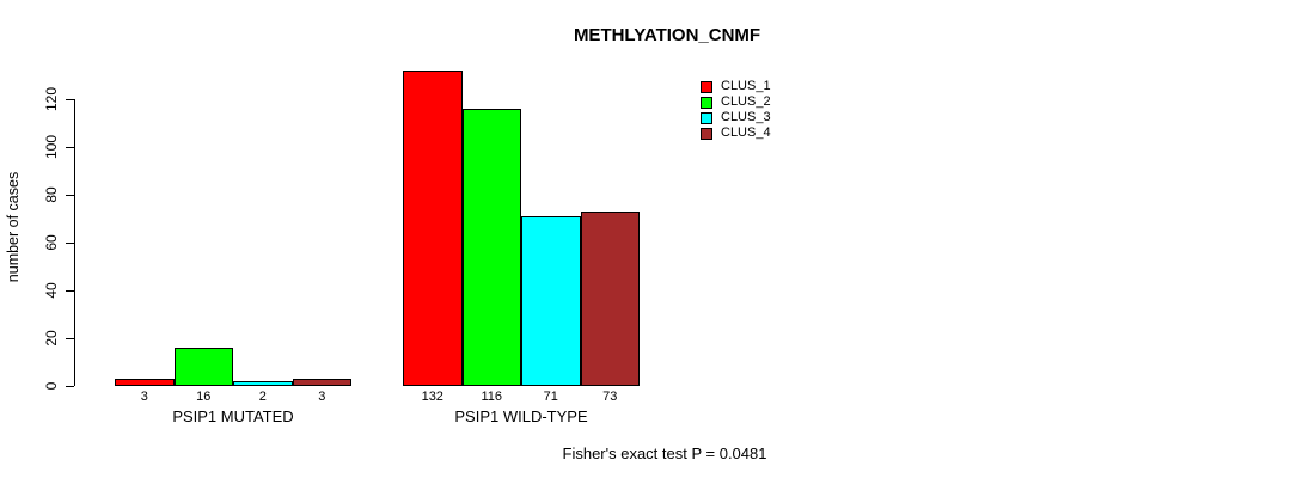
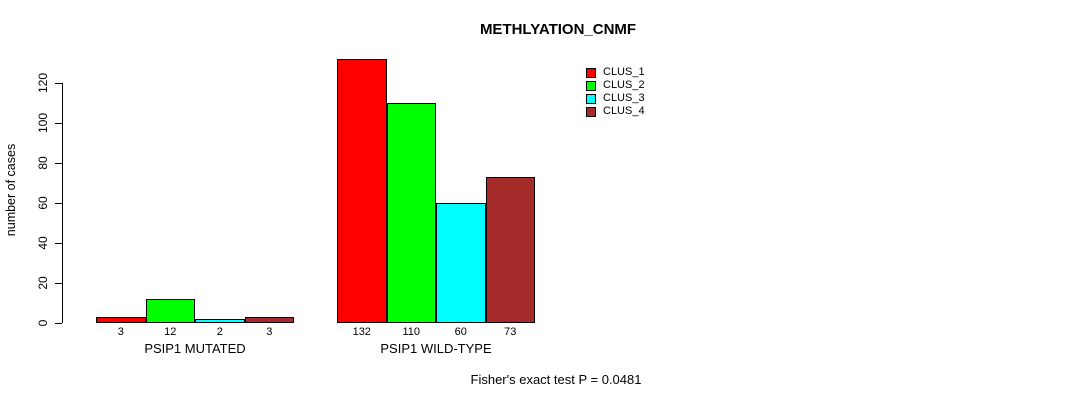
CLUS_2/PSIP1 MUTATED: 16 -> 12
CLUS_2/PSIP1 WILD-TYPE: 116 -> 110
CLUS_3/PSIP1 WILD-TYPE: 71 -> 60
